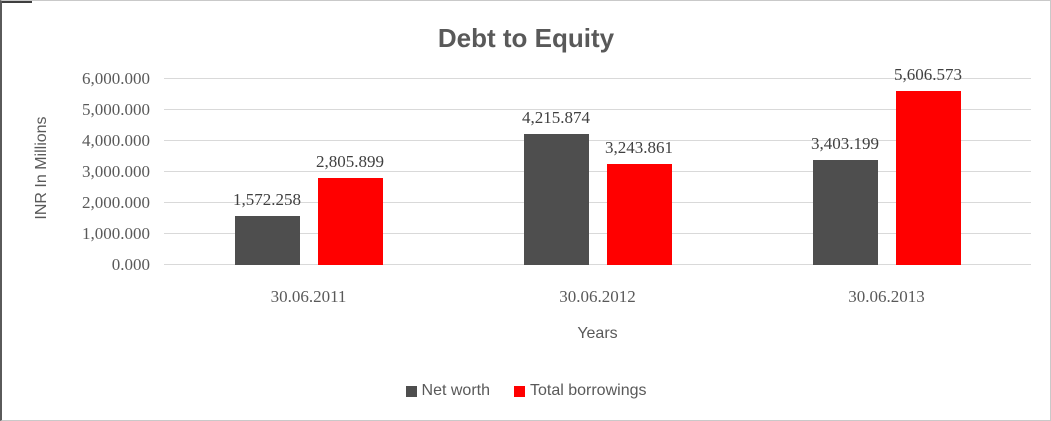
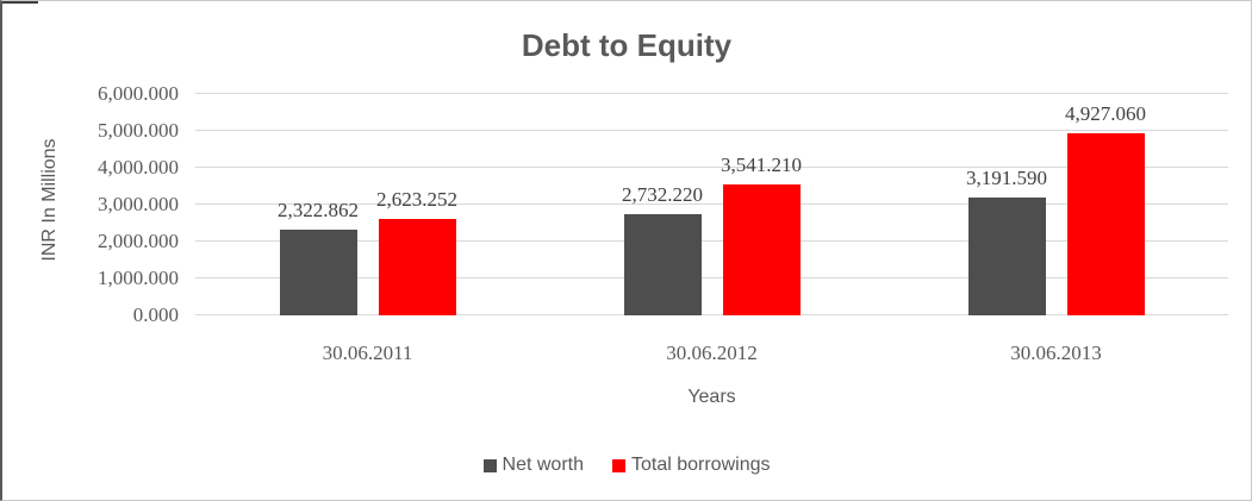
Net worth/30.06.2011: 1,572.258 -> 2,322.862
Total borrowings/30.06.2011: 2,805.899 -> 2,623.252
Net worth/30.06.2012: 4,215.874 -> 2,732.220
Total borrowings/30.06.2012: 3,243.861 -> 3,541.210
Net worth/30.06.2013: 3,403.199 -> 3,191.590
Total borrowings/30.06.2013: 5,606.573 -> 4,927.060
